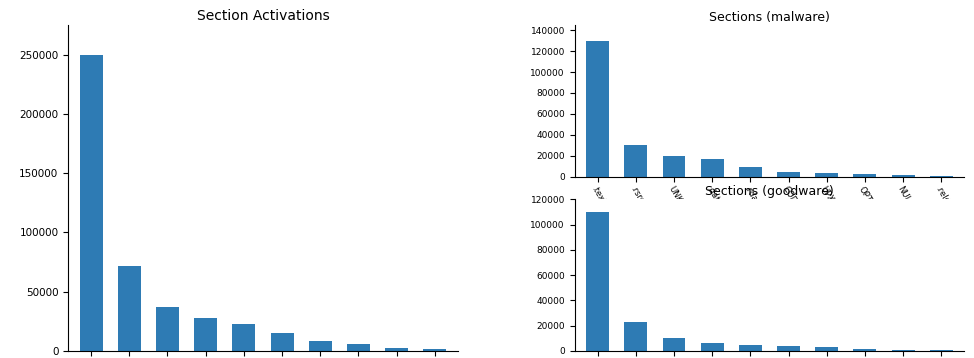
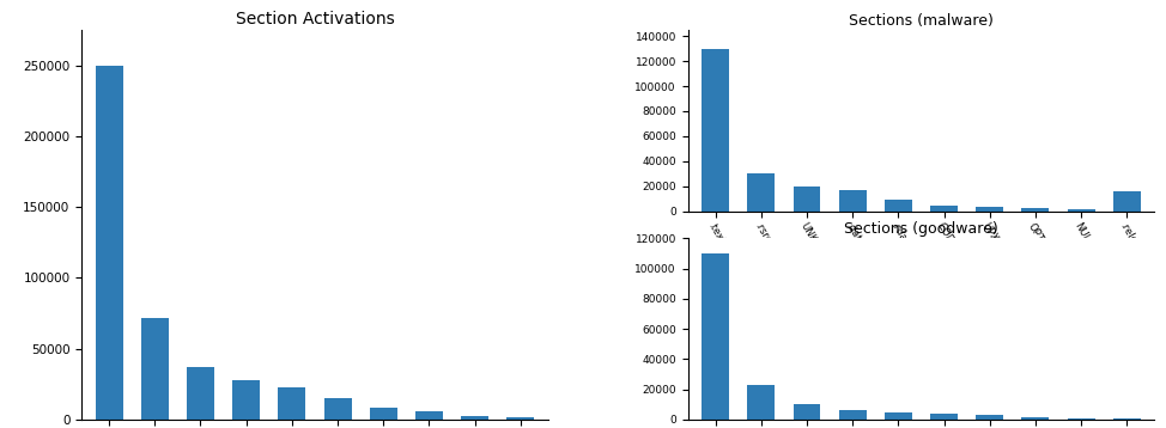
Sections (malware)/.reloc: 0 -> 16000
